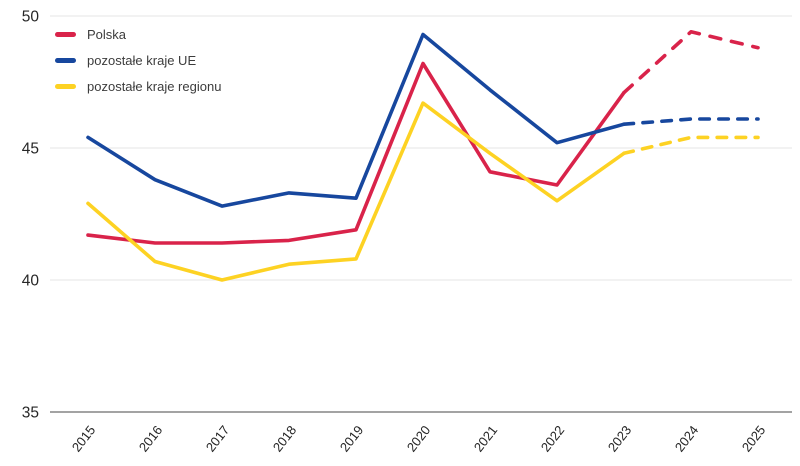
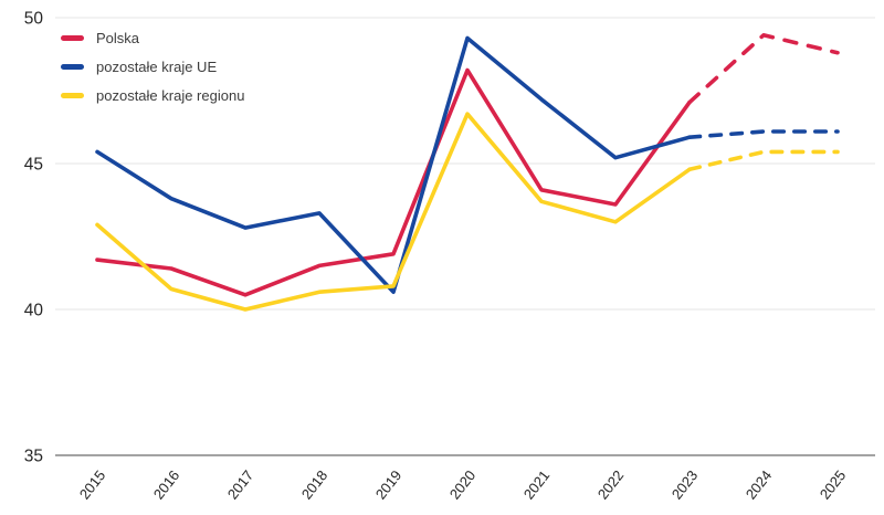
Polska/2017: 41.4 -> 40.5
pozostałe kraje UE/2019: 43.1 -> 40.6
pozostałe kraje regionu/2021: 44.8 -> 43.7
